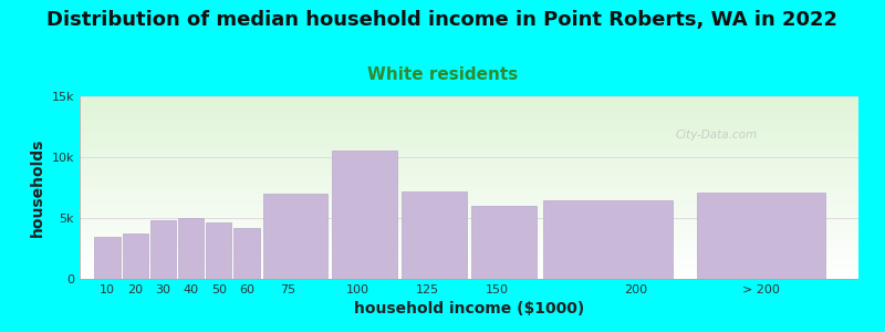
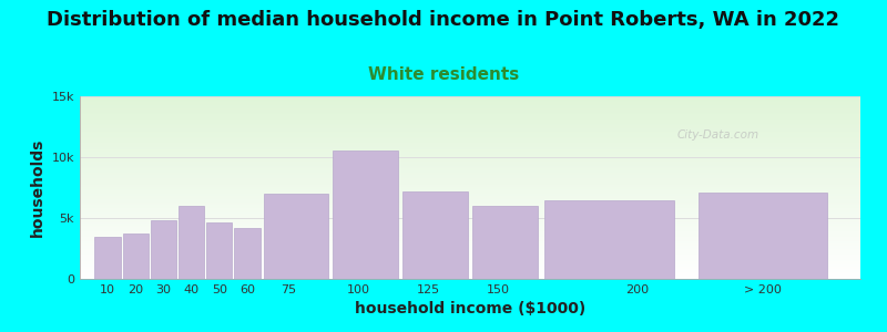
40: 5.0k -> 6.0k
